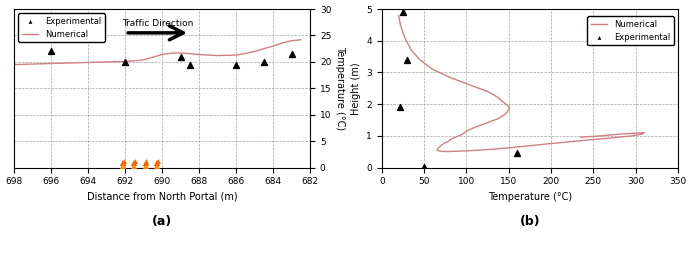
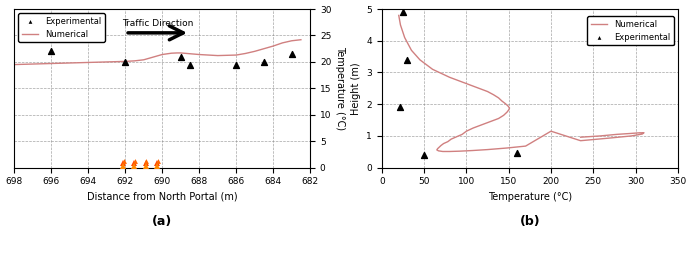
Experimental/50: 0.02 -> 0.40
Numerical/200: 0.76 -> 1.15
